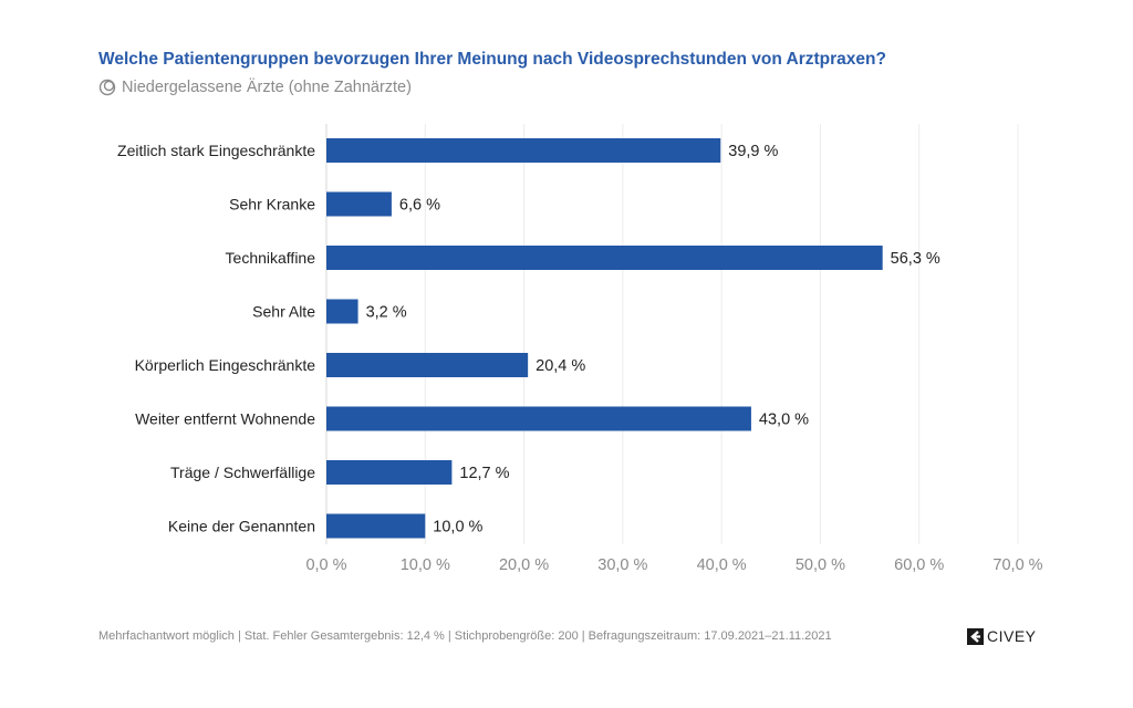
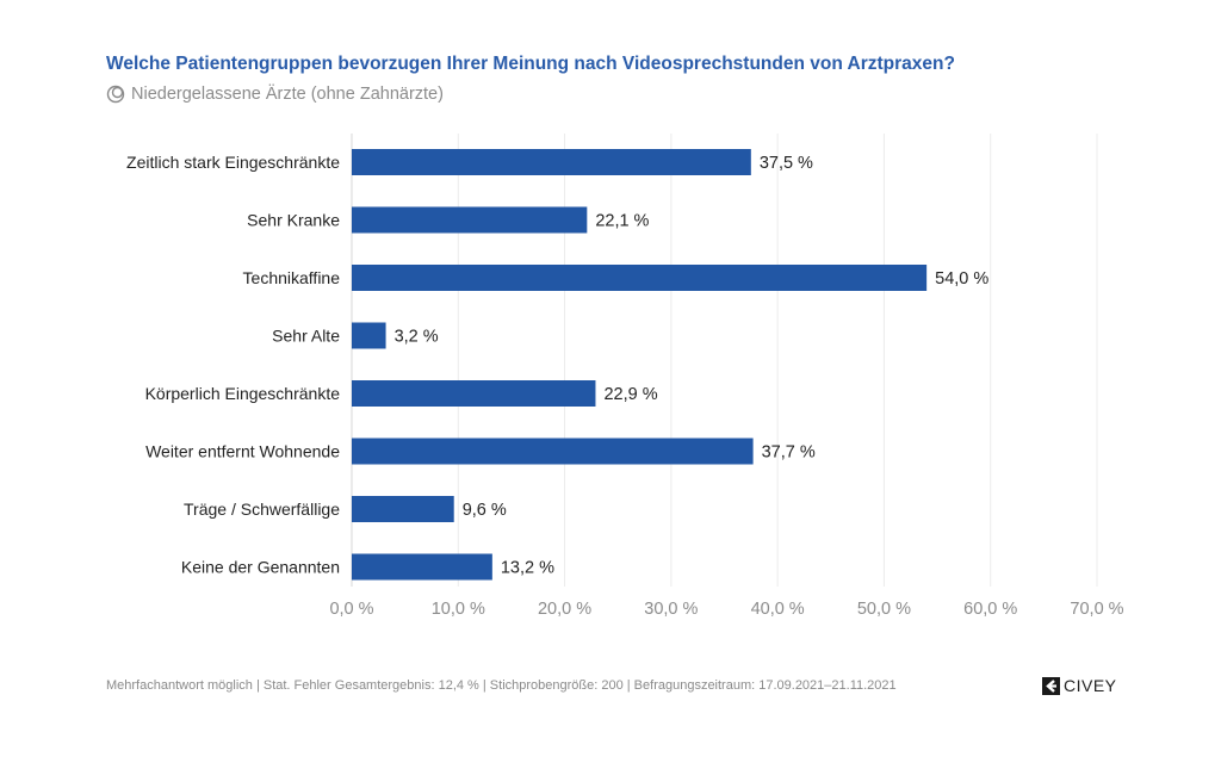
Zeitlich stark Eingeschränkte: 39,9 -> 37,5
Sehr Kranke: 6,6 -> 22,1
Technikaffine: 56,3 -> 54,0
Körperlich Eingeschränkte: 20,4 -> 22,9
Weiter entfernt Wohnende: 43,0 -> 37,7
Träge / Schwerfällige: 12,7 -> 9,6
Keine der Genannten: 10,0 -> 13,2
